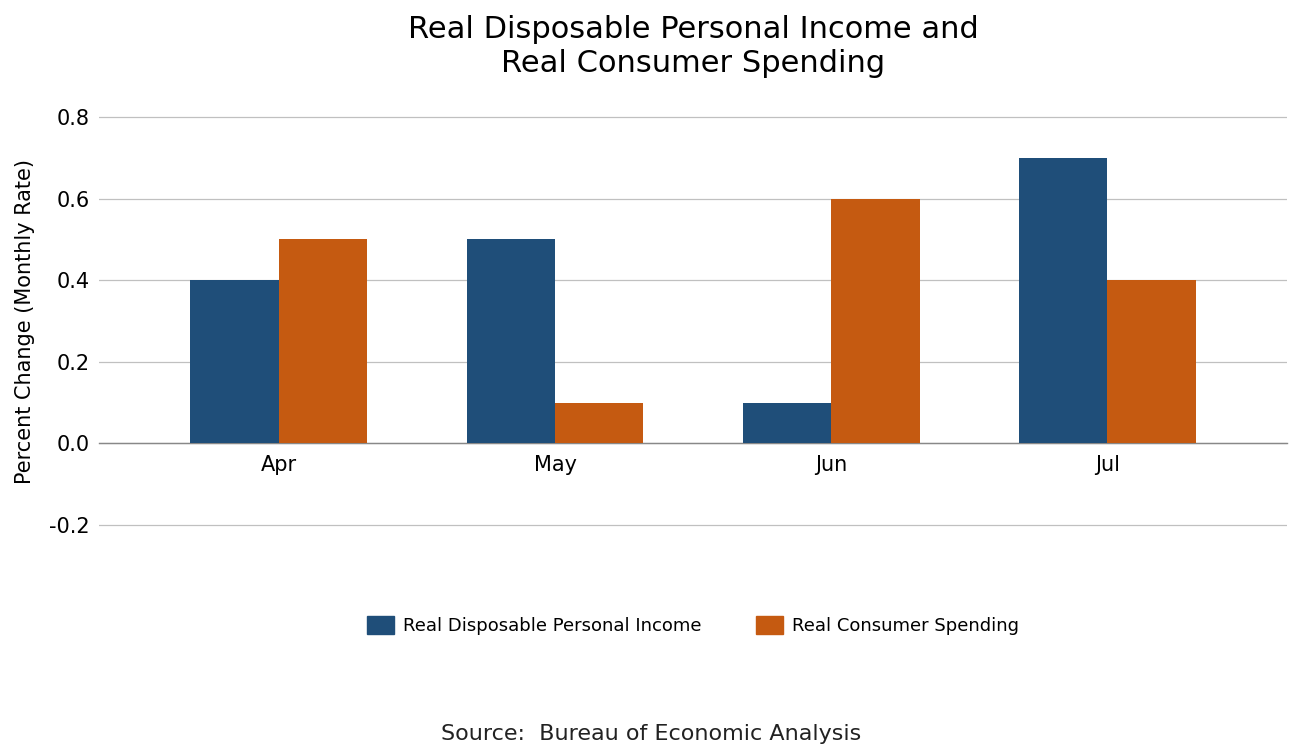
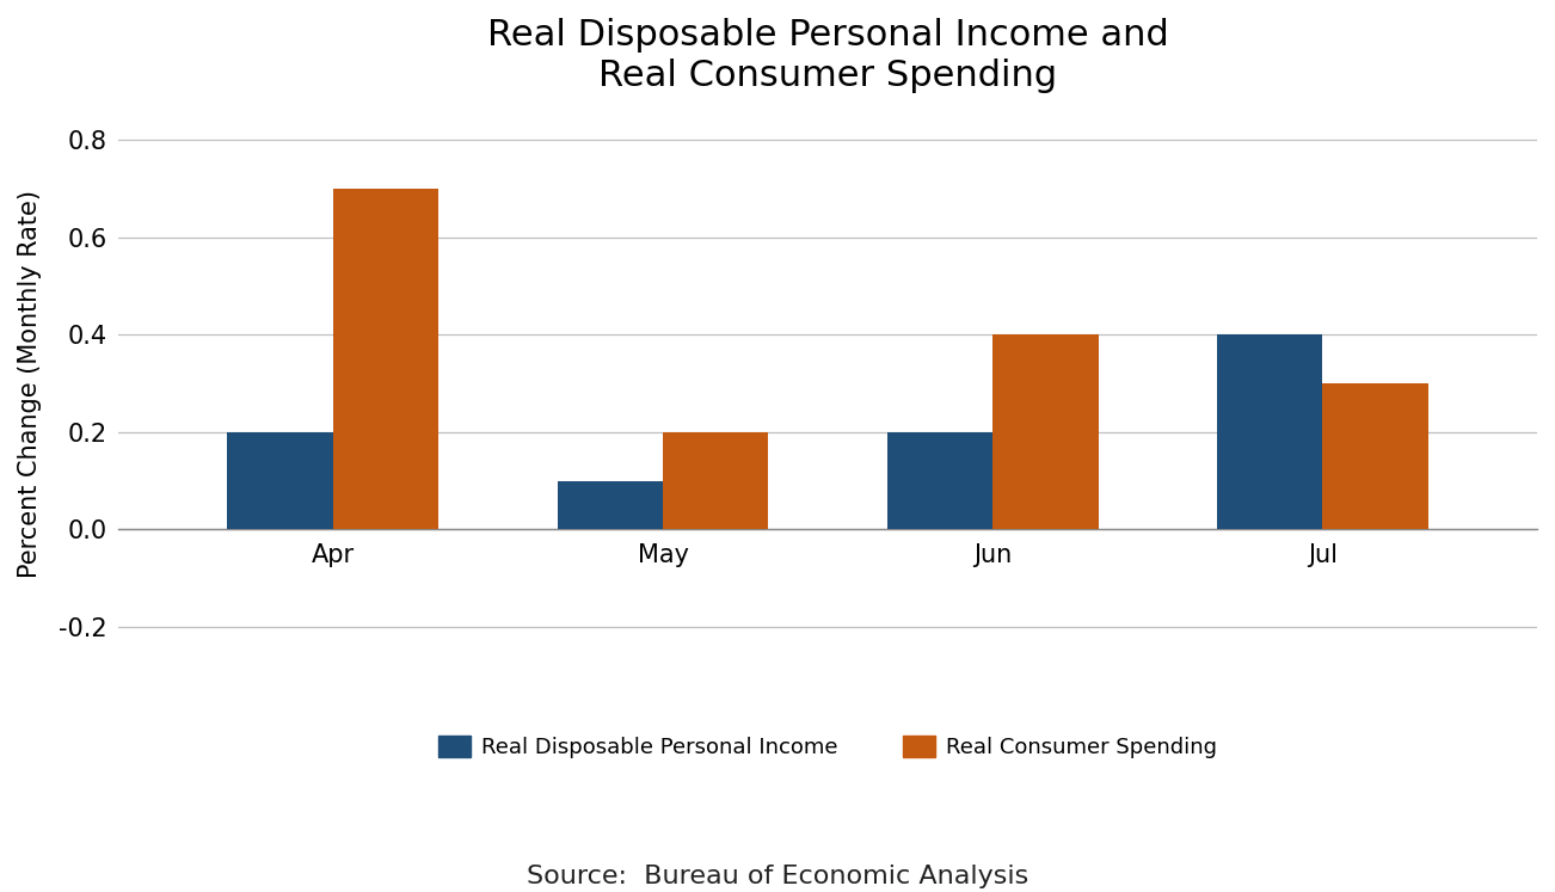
Real Disposable Personal Income/Apr: 0.4 -> 0.2
Real Consumer Spending/Apr: 0.5 -> 0.7
Real Disposable Personal Income/May: 0.5 -> 0.1
Real Consumer Spending/May: 0.1 -> 0.2
Real Disposable Personal Income/Jun: 0.1 -> 0.2
Real Consumer Spending/Jun: 0.6 -> 0.4
Real Disposable Personal Income/Jul: 0.7 -> 0.4
Real Consumer Spending/Jul: 0.4 -> 0.3
